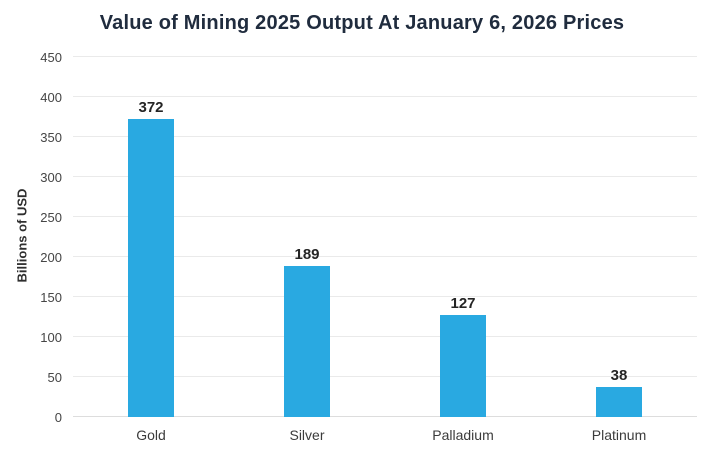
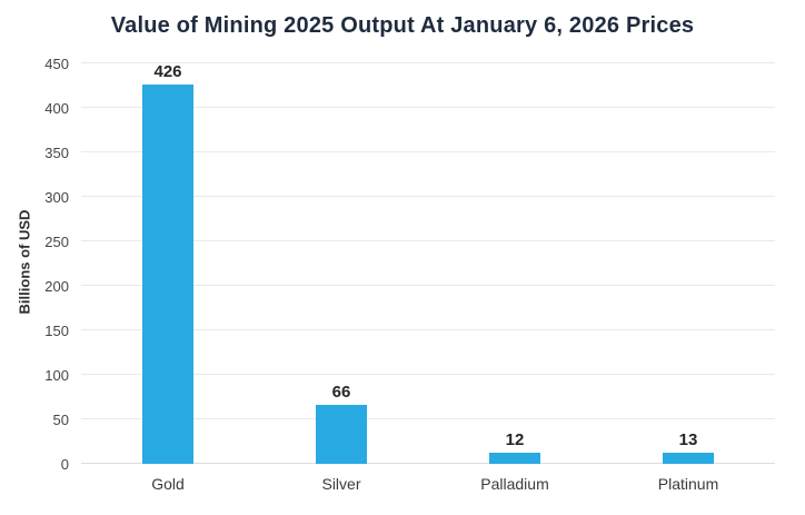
Gold: 372 -> 426
Silver: 189 -> 66
Palladium: 127 -> 12
Platinum: 38 -> 13
